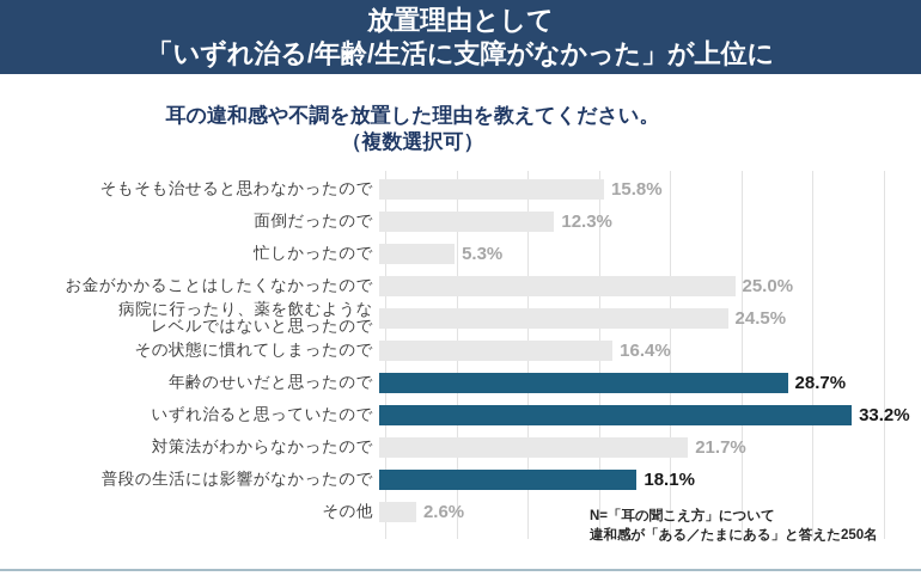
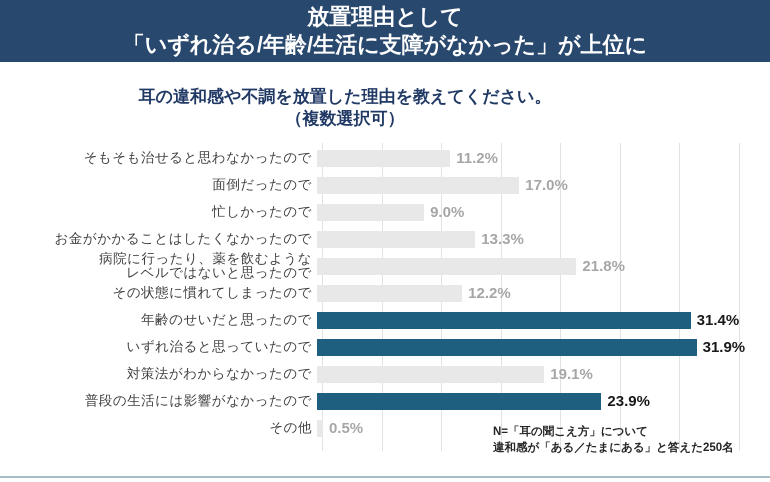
そもそも治せると思わなかったので: 15.8% -> 11.2%
面倒だったので: 12.3% -> 17.0%
忙しかったので: 5.3% -> 9.0%
お金がかかることはしたくなかったので: 25.0% -> 13.3%
病院に行ったり、薬を飲むような レベルではないと思ったので: 24.5% -> 21.8%
その状態に慣れてしまったので: 16.4% -> 12.2%
年齢のせいだと思ったので: 28.7% -> 31.4%
いずれ治ると思っていたので: 33.2% -> 31.9%
対策法がわからなかったので: 21.7% -> 19.1%
普段の生活には影響がなかったので: 18.1% -> 23.9%
その他: 2.6% -> 0.5%
